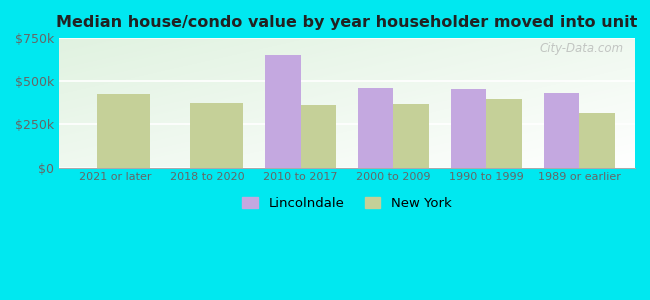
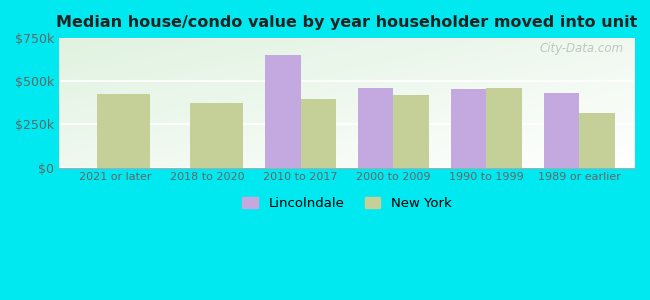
New York/2010 to 2017: $360k -> $400k
New York/2000 to 2009: $370k -> $420k
New York/1990 to 1999: $400k -> $460k
